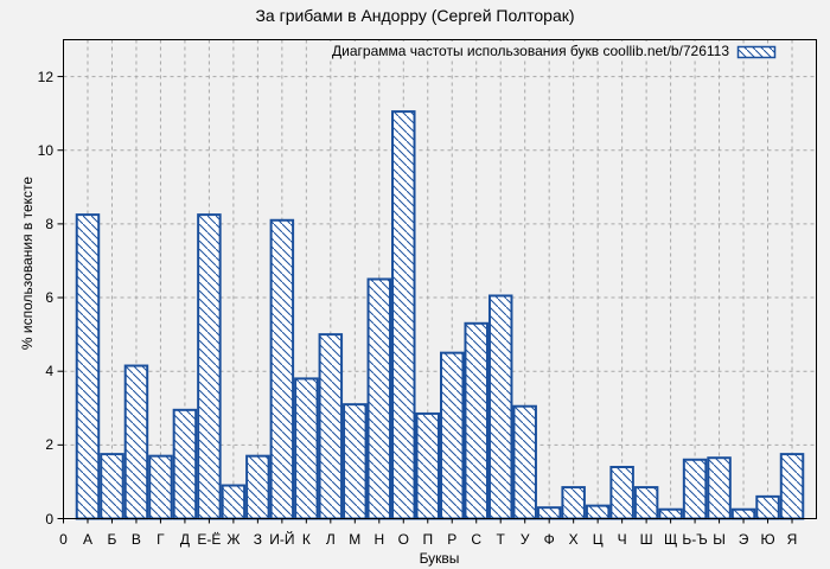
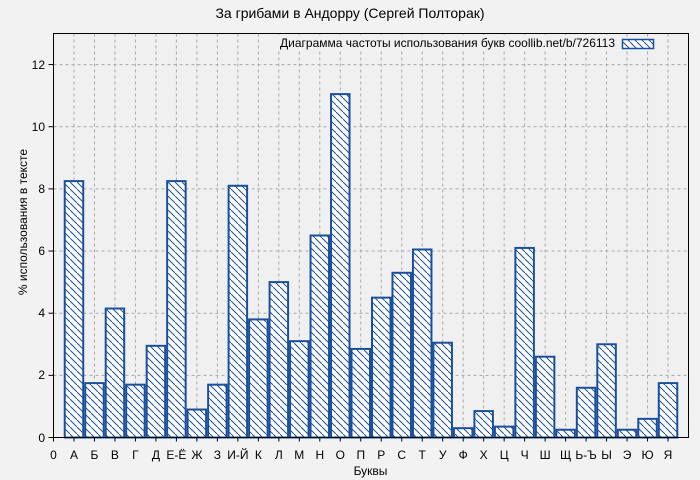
Ч: 1.4 -> 6.1
Ш: 0.8 -> 2.6
Ы: 1.6 -> 3.0
